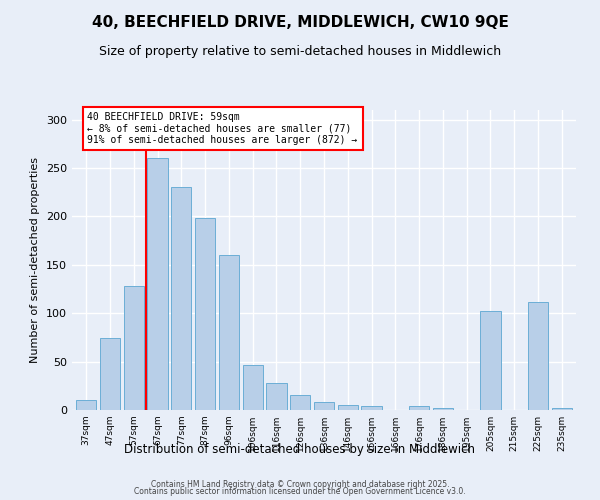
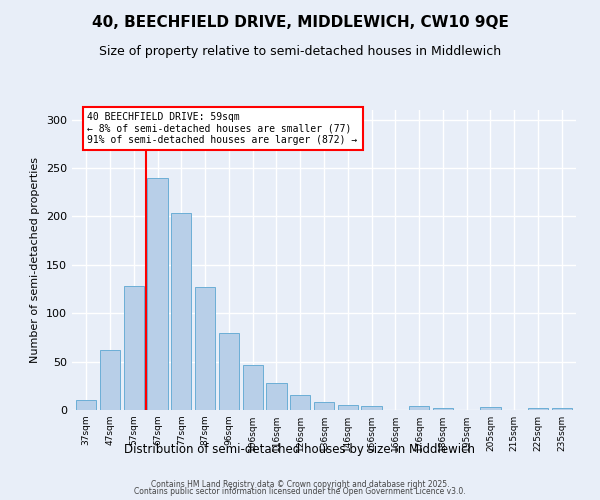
47sqm: 74 -> 62
67sqm: 260 -> 240
77sqm: 230 -> 204
87sqm: 198 -> 127
96sqm: 160 -> 80
205sqm: 102 -> 3
225sqm: 112 -> 2
